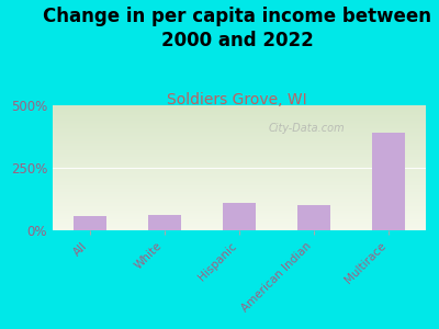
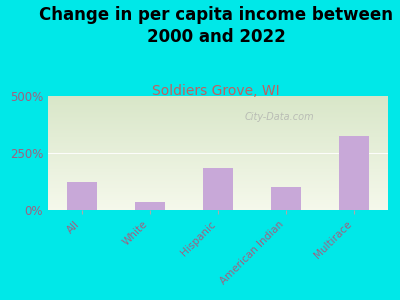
All: 55% -> 125%
White: 60% -> 35%
Hispanic: 110% -> 185%
Multirace: 390% -> 325%
